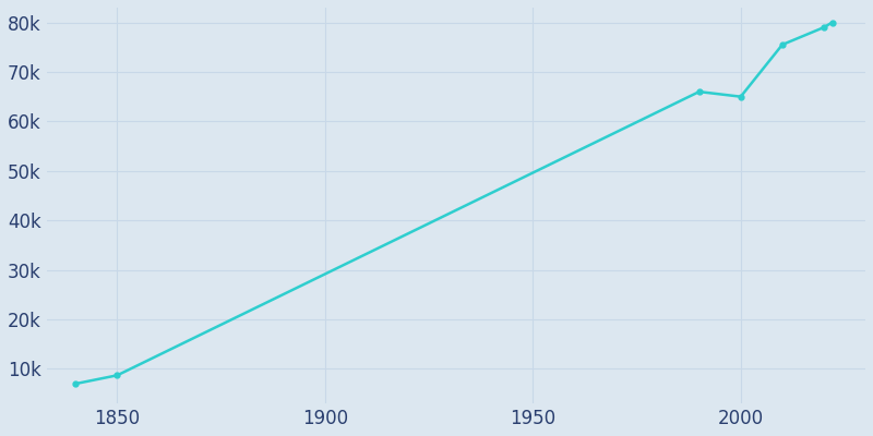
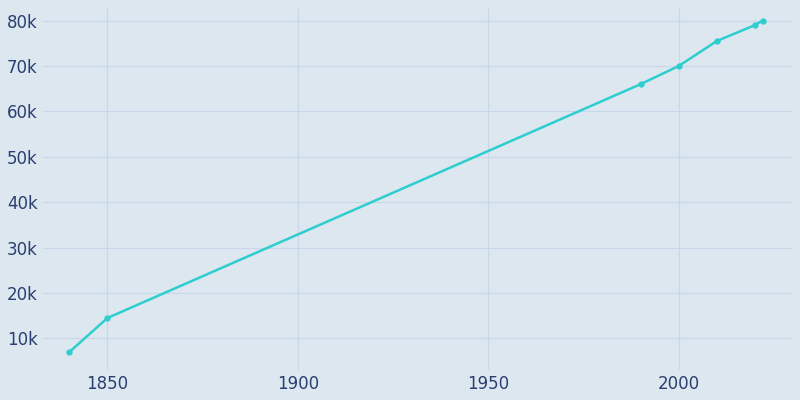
1850: 8.7k -> 14.5k
2000: 65.0k -> 70.0k
